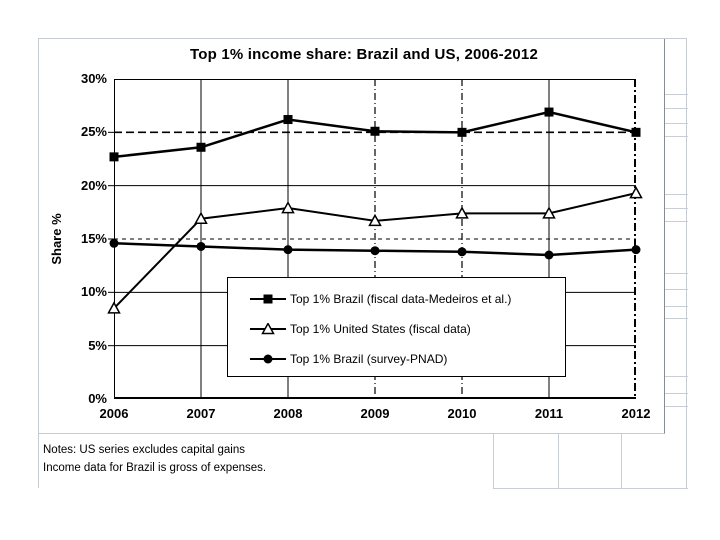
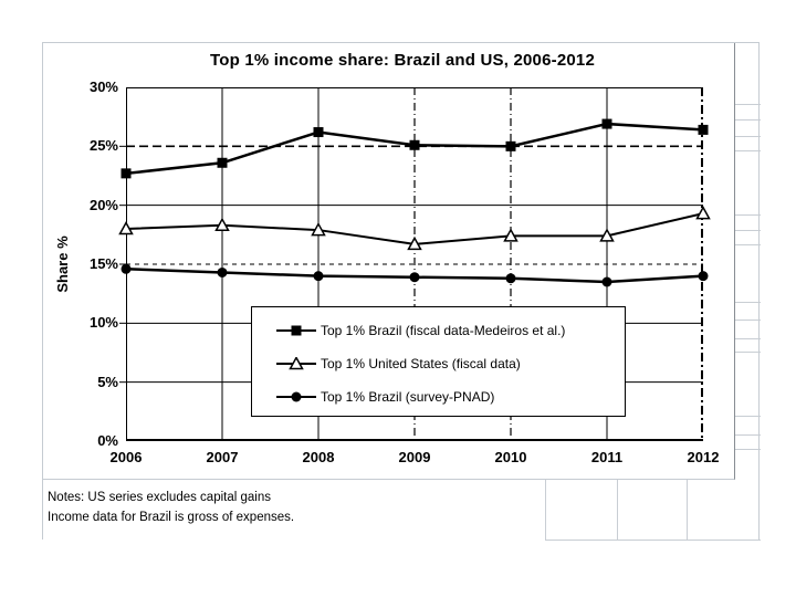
Top 1% United States (fiscal data)/2006: 8.5% -> 18.0%
Top 1% United States (fiscal data)/2007: 16.9% -> 18.3%
Top 1% Brazil (fiscal data-Medeiros et al.)/2012: 25.0% -> 26.4%
